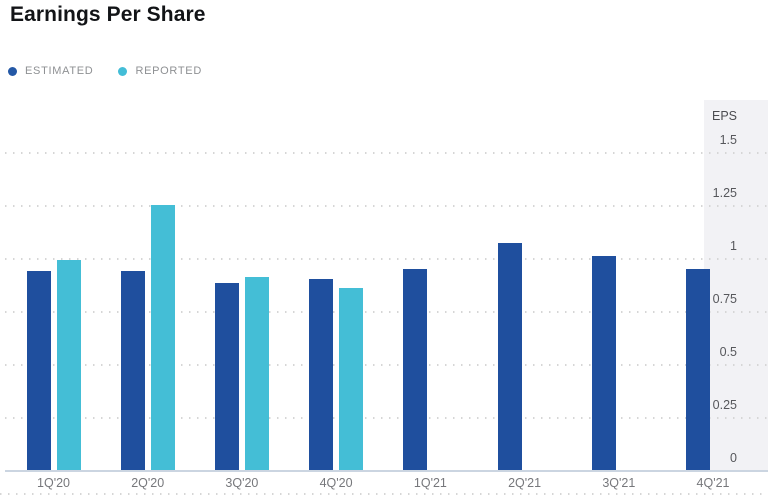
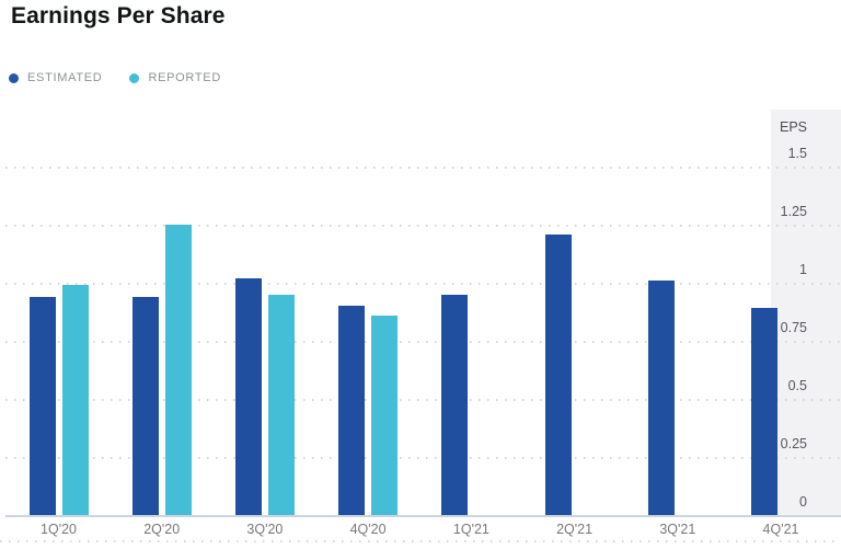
ESTIMATED/3Q'20: 0.88 -> 1.02
REPORTED/3Q'20: 0.91 -> 0.95
ESTIMATED/2Q'21: 1.07 -> 1.21
ESTIMATED/4Q'21: 0.95 -> 0.89
